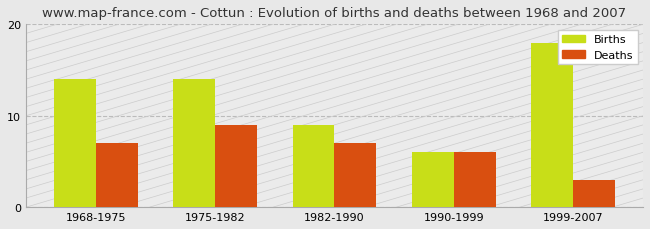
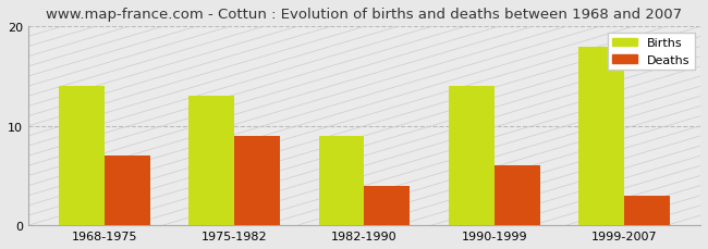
Births/1975-1982: 14 -> 13
Deaths/1982-1990: 7 -> 4
Births/1990-1999: 6 -> 14
